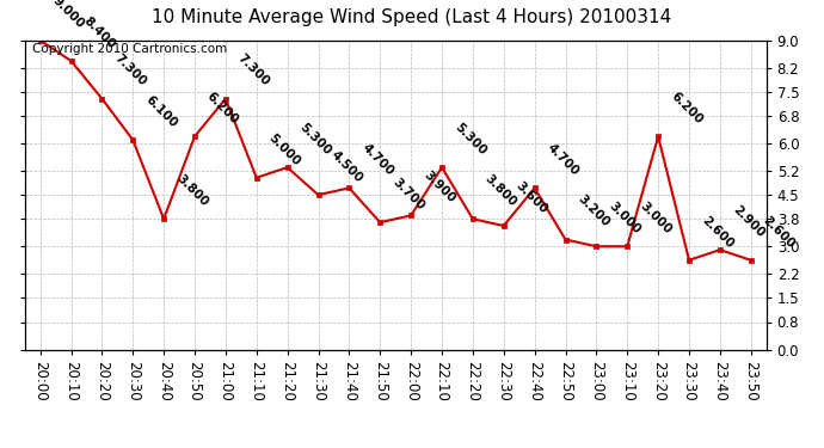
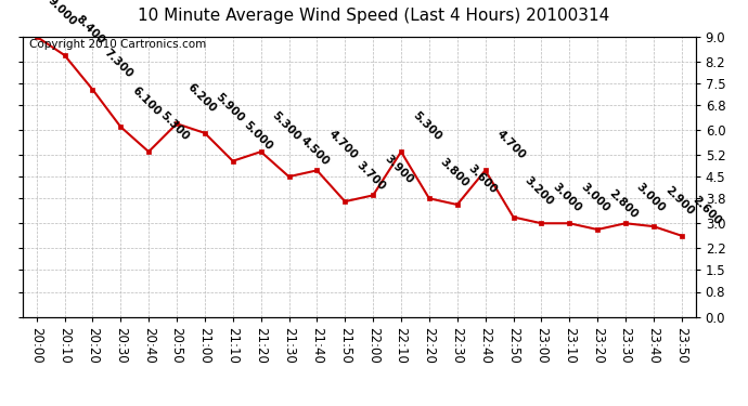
20:40: 3.800 -> 5.300
21:00: 7.300 -> 5.900
23:20: 6.200 -> 2.800
23:30: 2.600 -> 3.000
